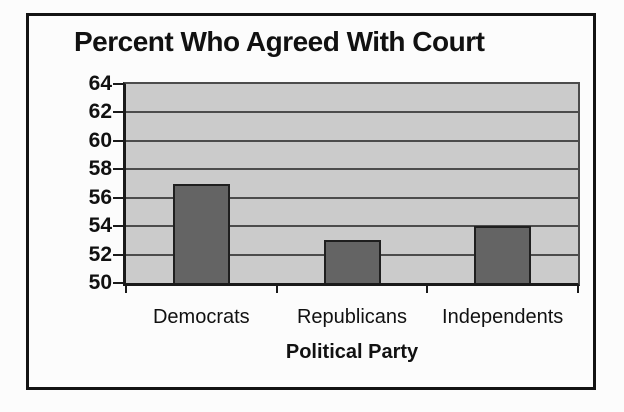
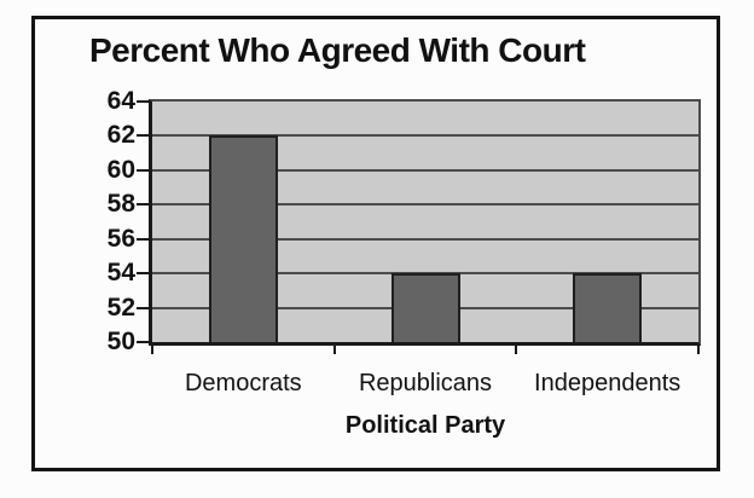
Democrats: 57 -> 62
Republicans: 53 -> 54
